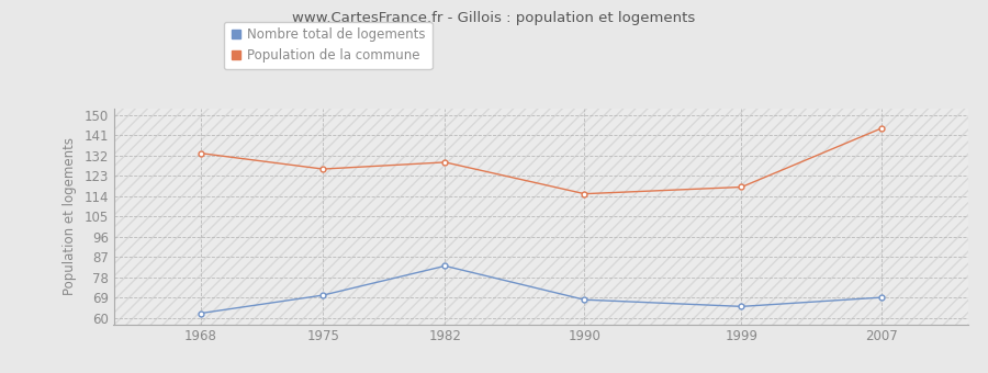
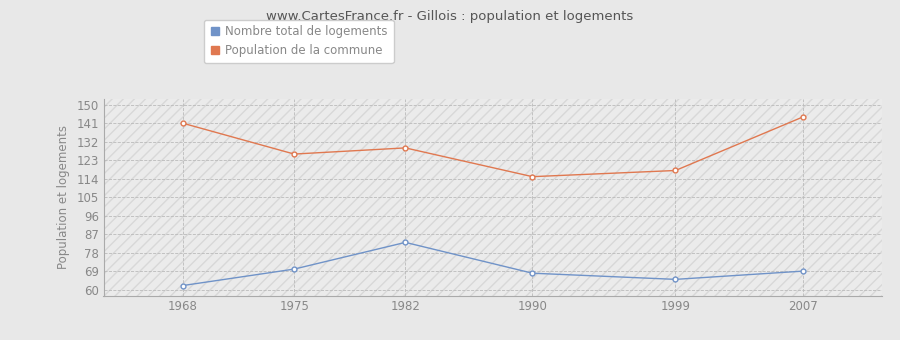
Population de la commune/1968: 133 -> 141
